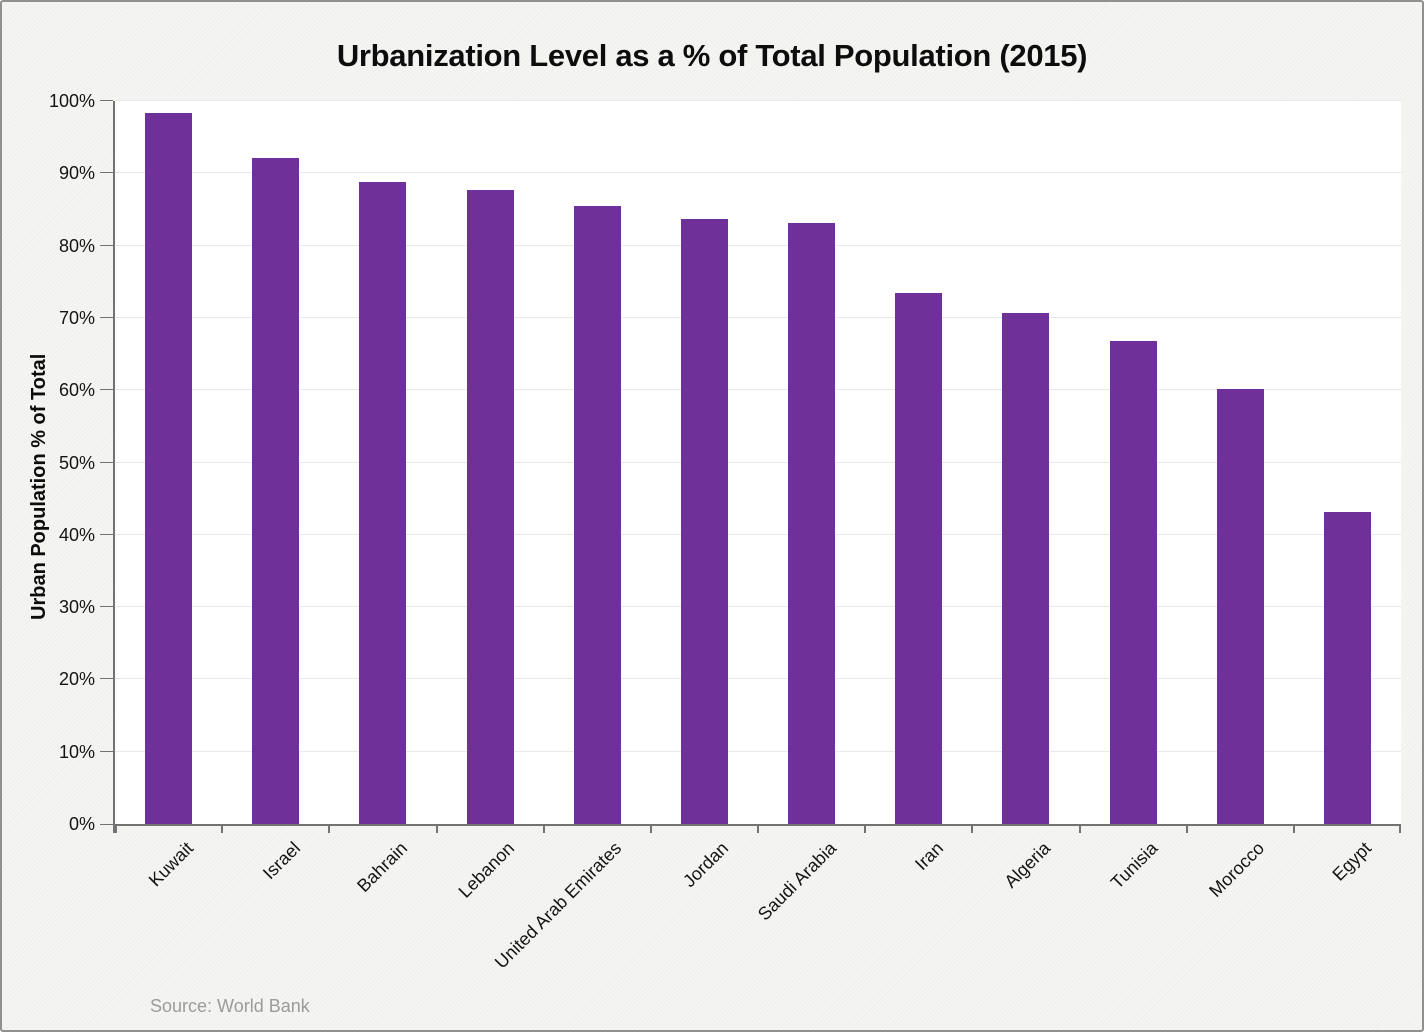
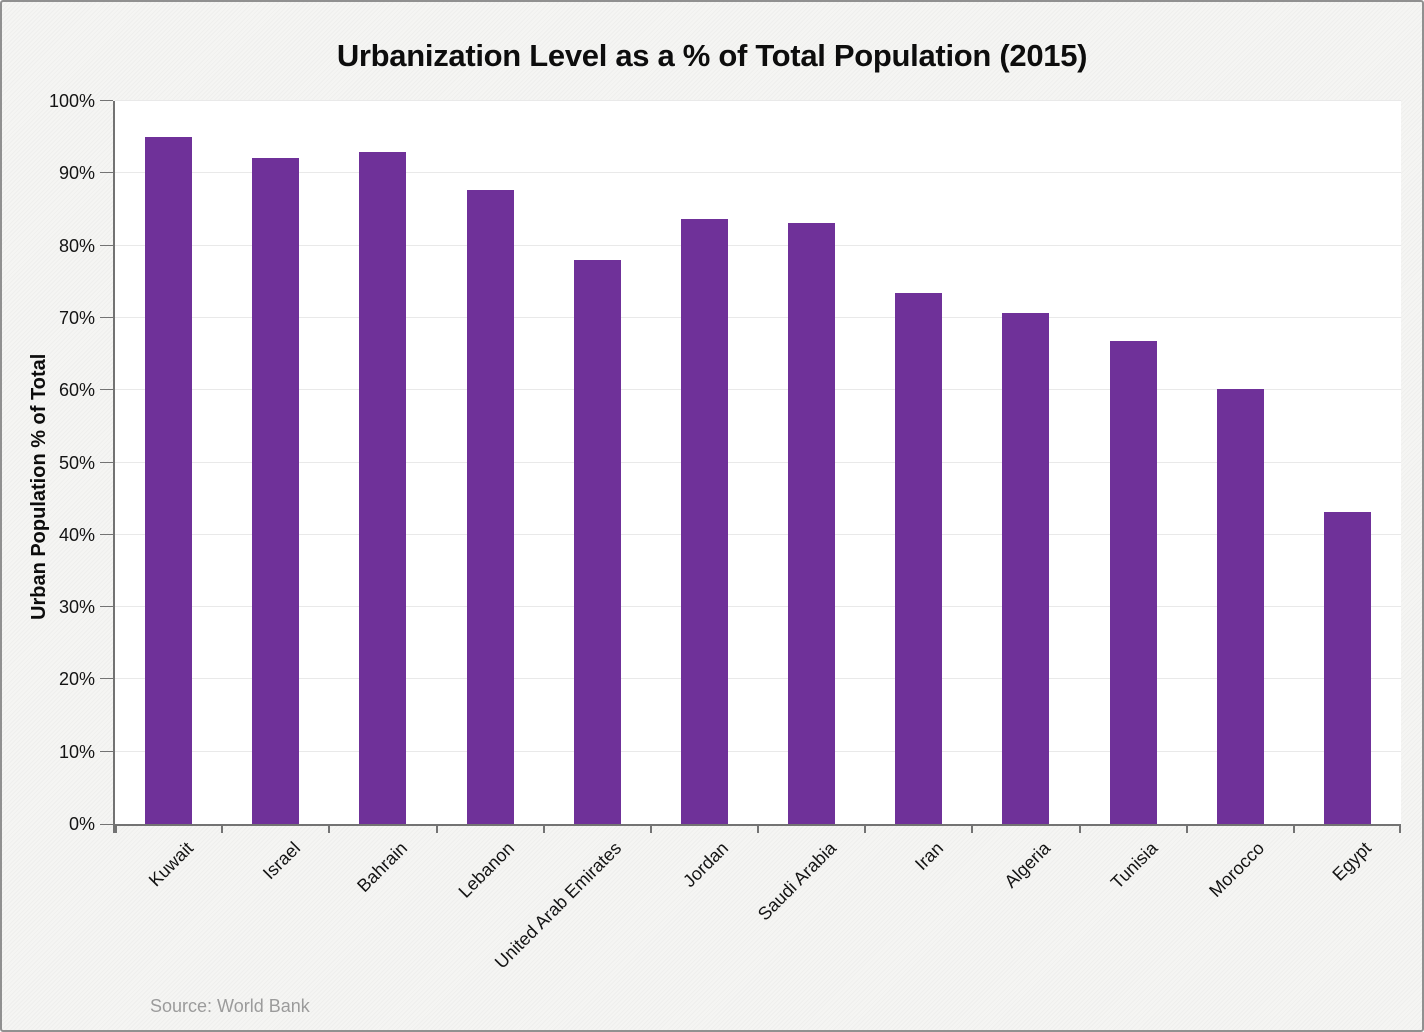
Kuwait: 98% -> 95%
Bahrain: 89% -> 93%
United Arab Emirates: 86% -> 78%
